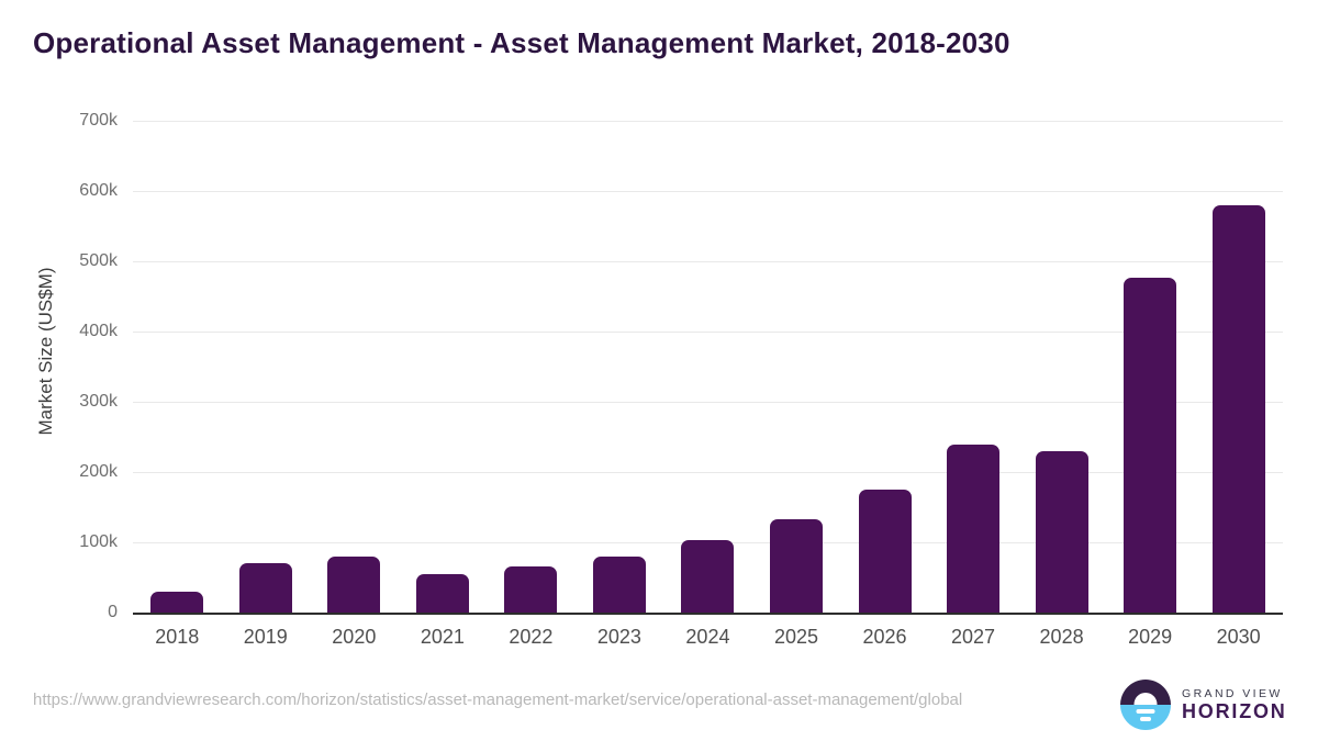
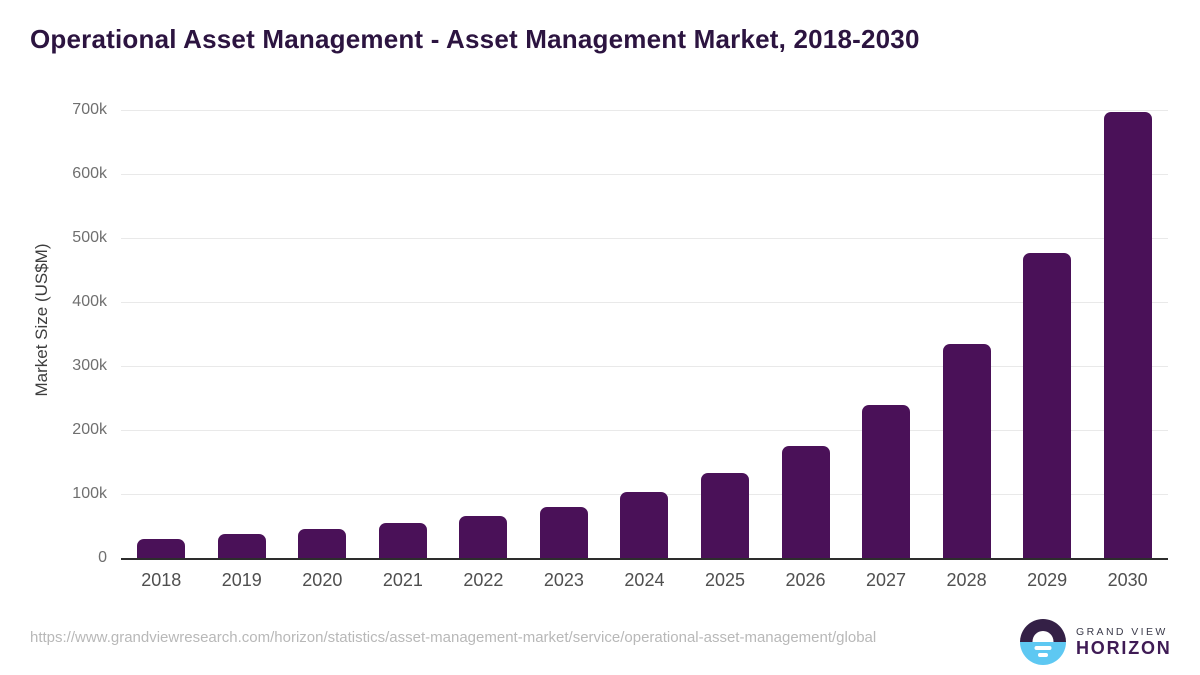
2019: 70k -> 40k
2020: 80k -> 40k
2028: 230k -> 330k
2030: 580k -> 700k
